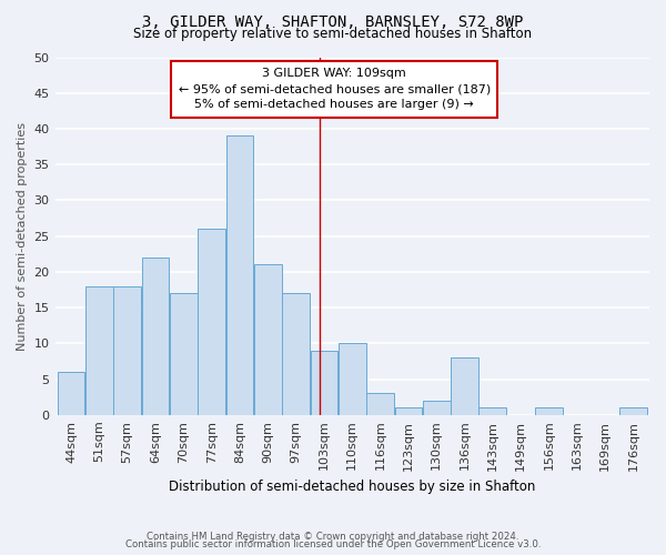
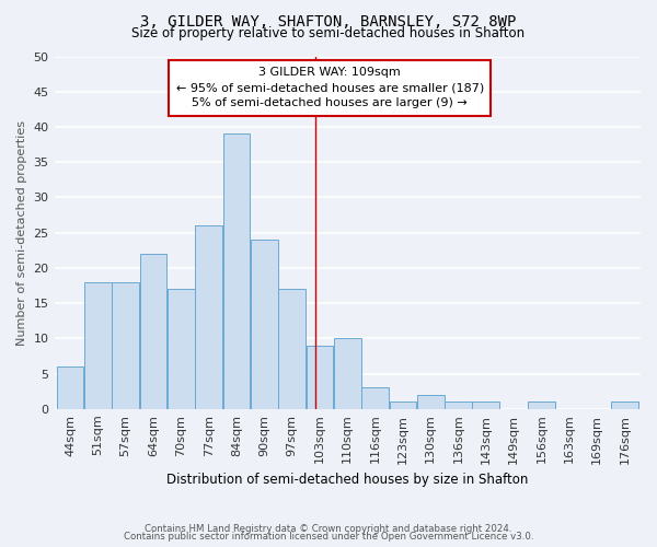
90sqm: 21 -> 24
136sqm: 8 -> 1
